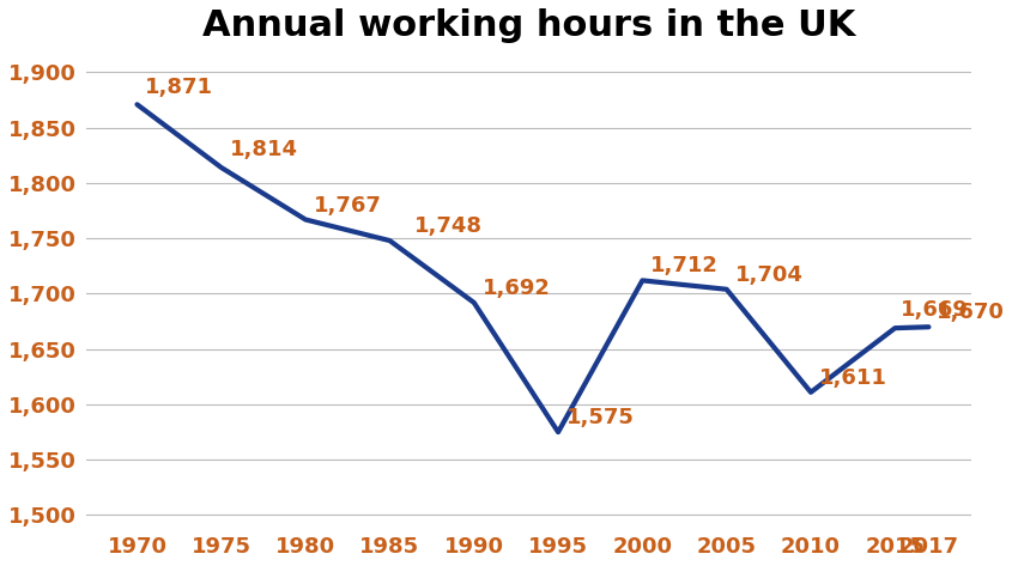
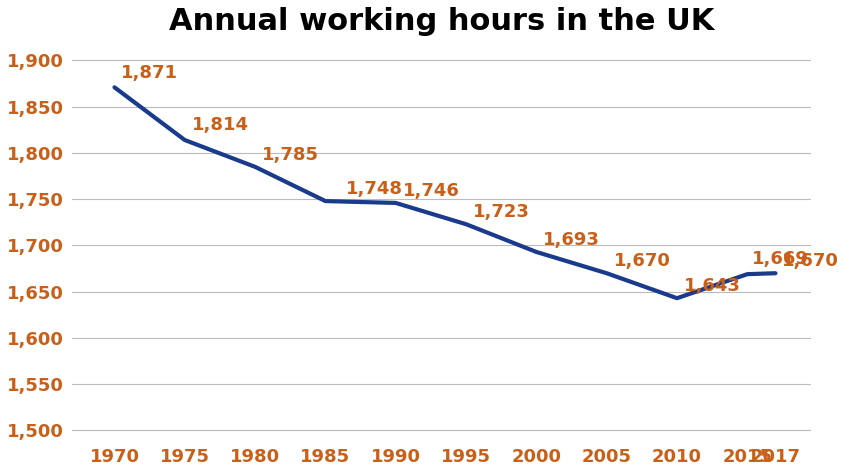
1980: 1,767 -> 1,785
1990: 1,692 -> 1,746
1995: 1,575 -> 1,723
2000: 1,712 -> 1,693
2005: 1,704 -> 1,670
2010: 1,611 -> 1,643
